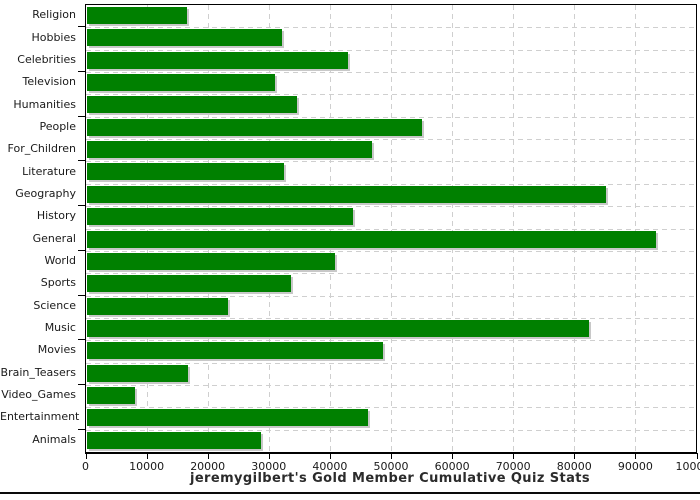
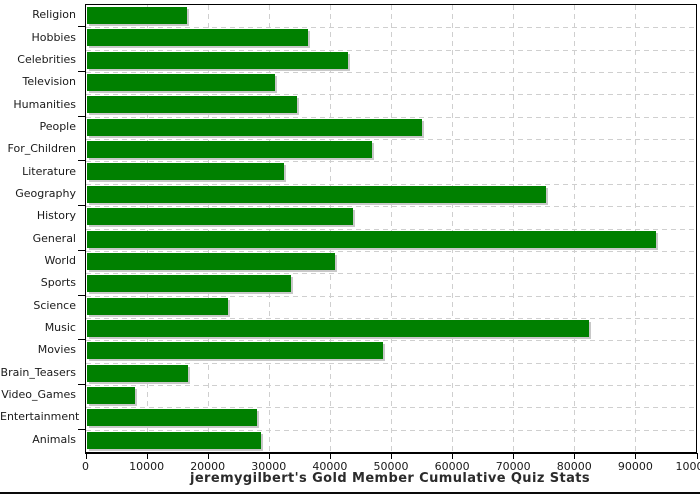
Hobbies: 32000 -> 36000
Geography: 85000 -> 75000
Entertainment: 46000 -> 28000
